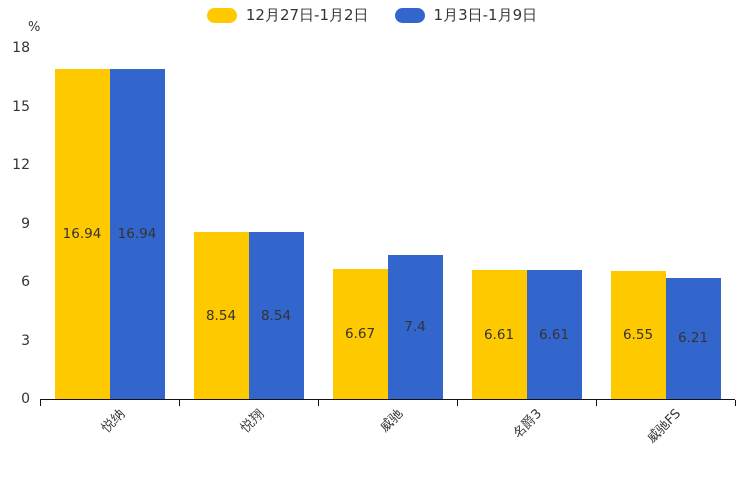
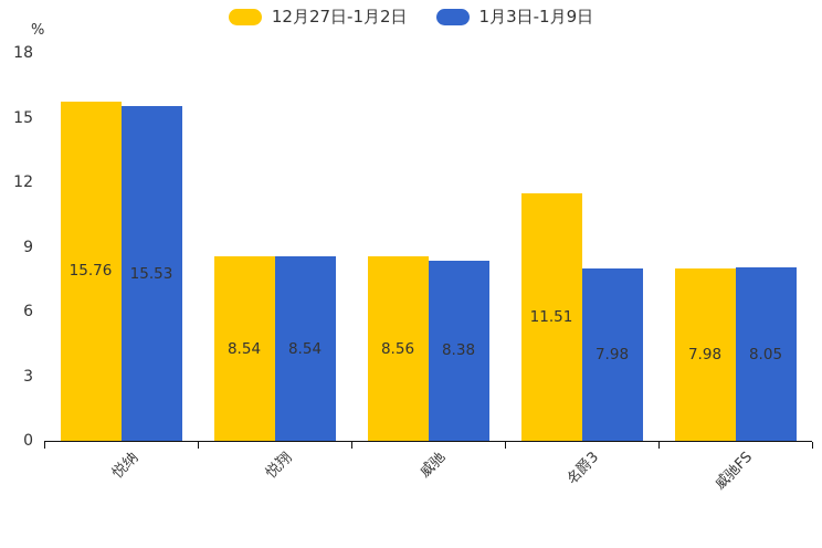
12月27日-1月2日/悦纳: 16.94 -> 15.76
1月3日-1月9日/悦纳: 16.94 -> 15.53
12月27日-1月2日/威驰: 6.67 -> 8.56
1月3日-1月9日/威驰: 7.4 -> 8.38
12月27日-1月2日/名爵3: 6.61 -> 11.51
1月3日-1月9日/名爵3: 6.61 -> 7.98
12月27日-1月2日/威驰FS: 6.55 -> 7.98
1月3日-1月9日/威驰FS: 6.21 -> 8.05
